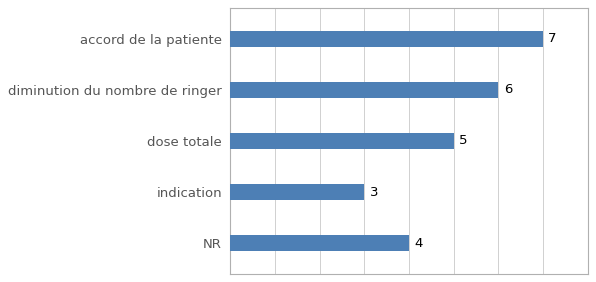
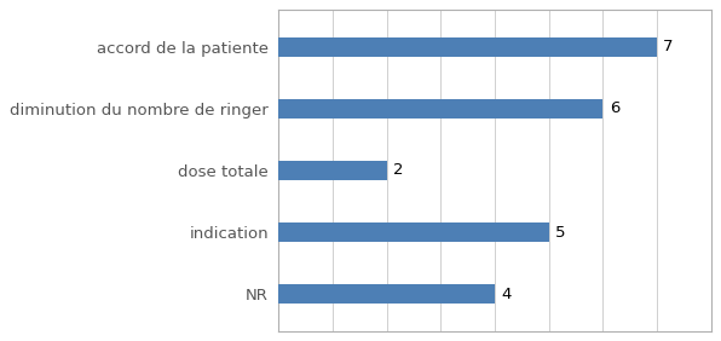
dose totale: 5 -> 2
indication: 3 -> 5
